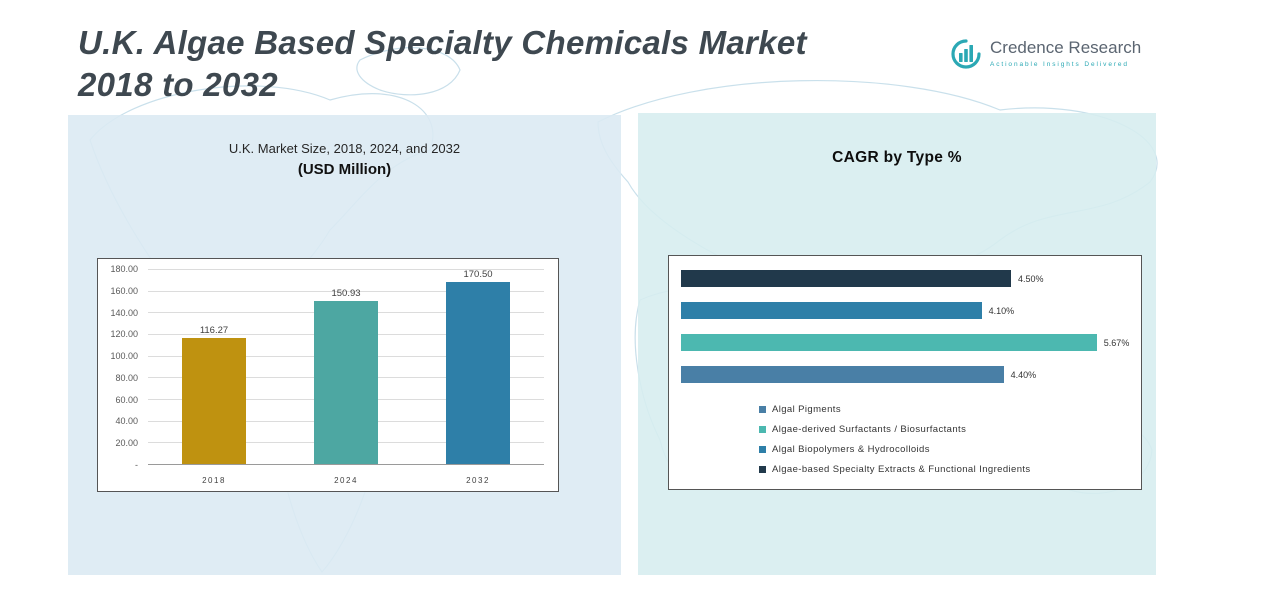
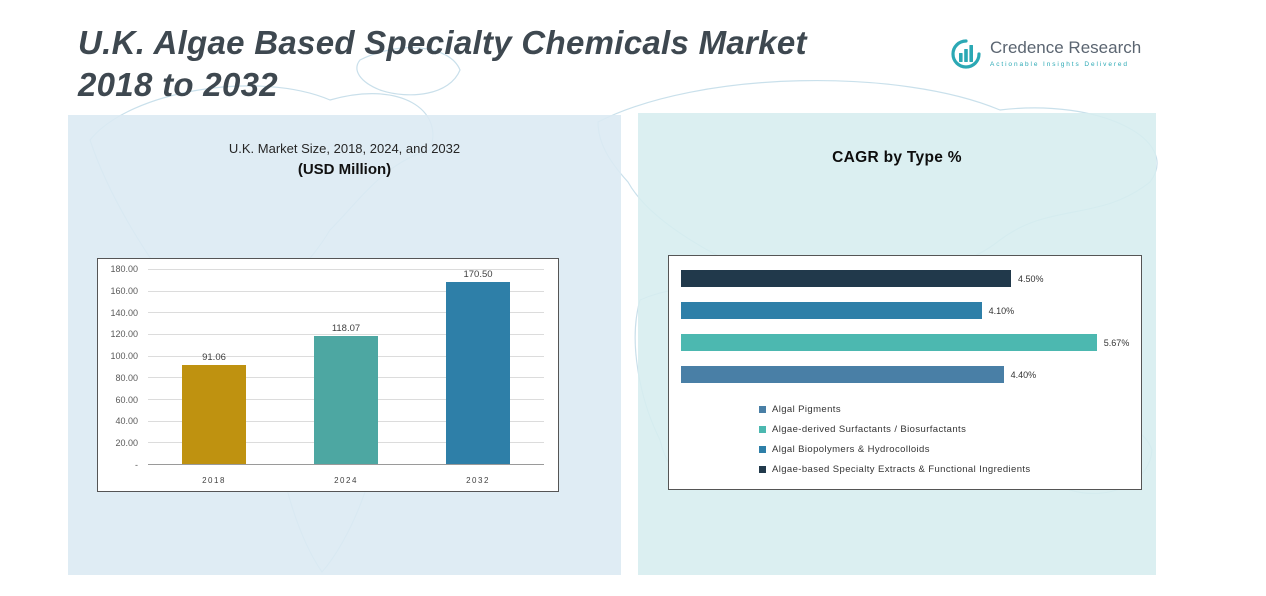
U.K. Market Size, 2018, 2024, and 2032/2018: 116.27 -> 91.06
U.K. Market Size, 2018, 2024, and 2032/2024: 150.93 -> 118.07
